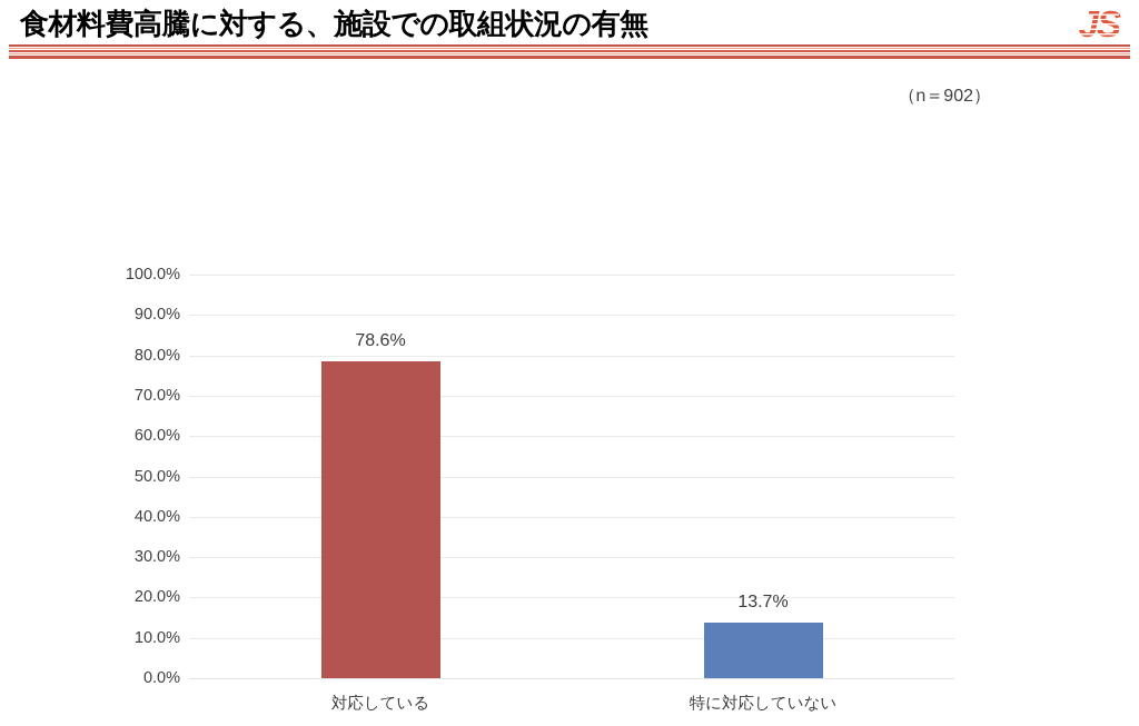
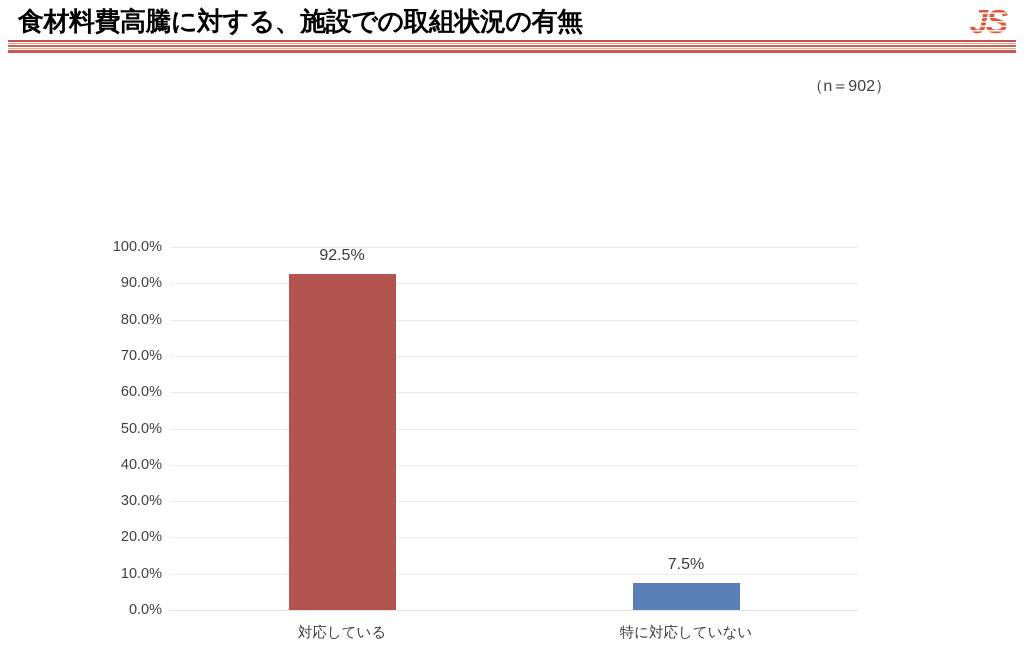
対応している: 78.6% -> 92.5%
特に対応していない: 13.7% -> 7.5%
